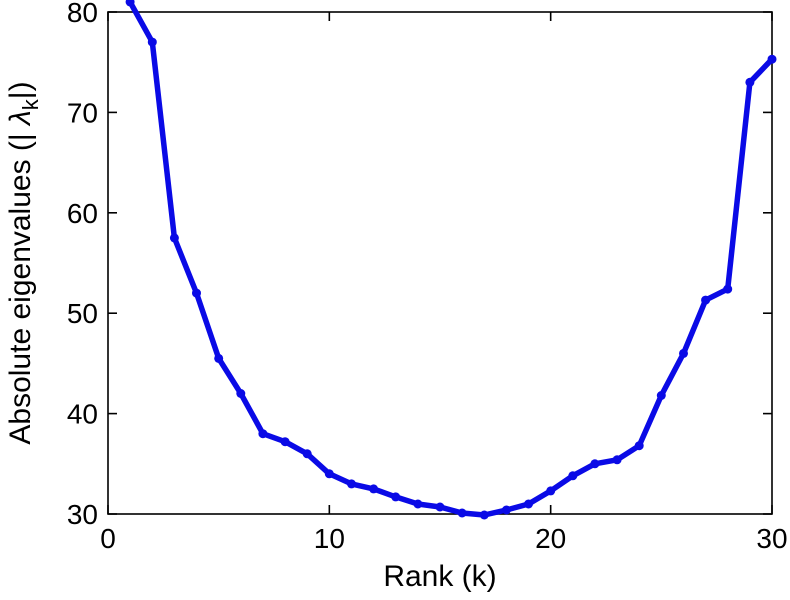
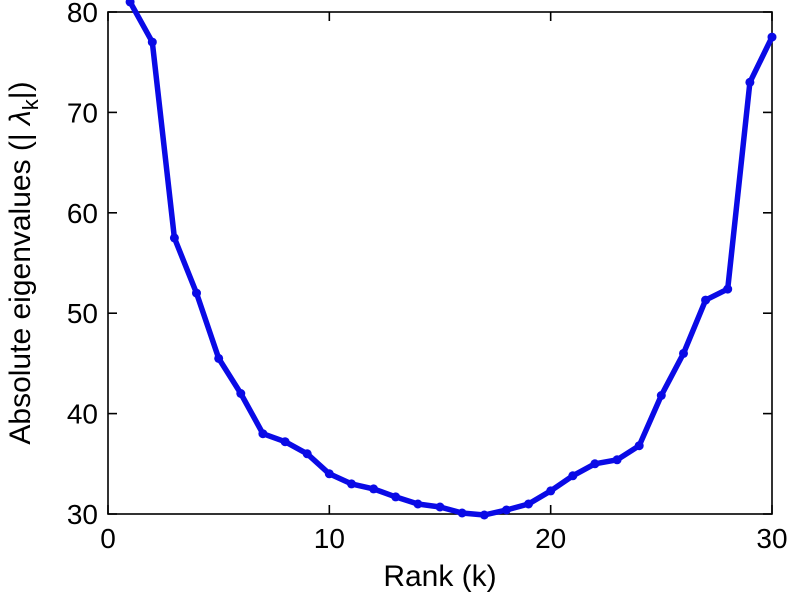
30: 75.3 -> 77.5
